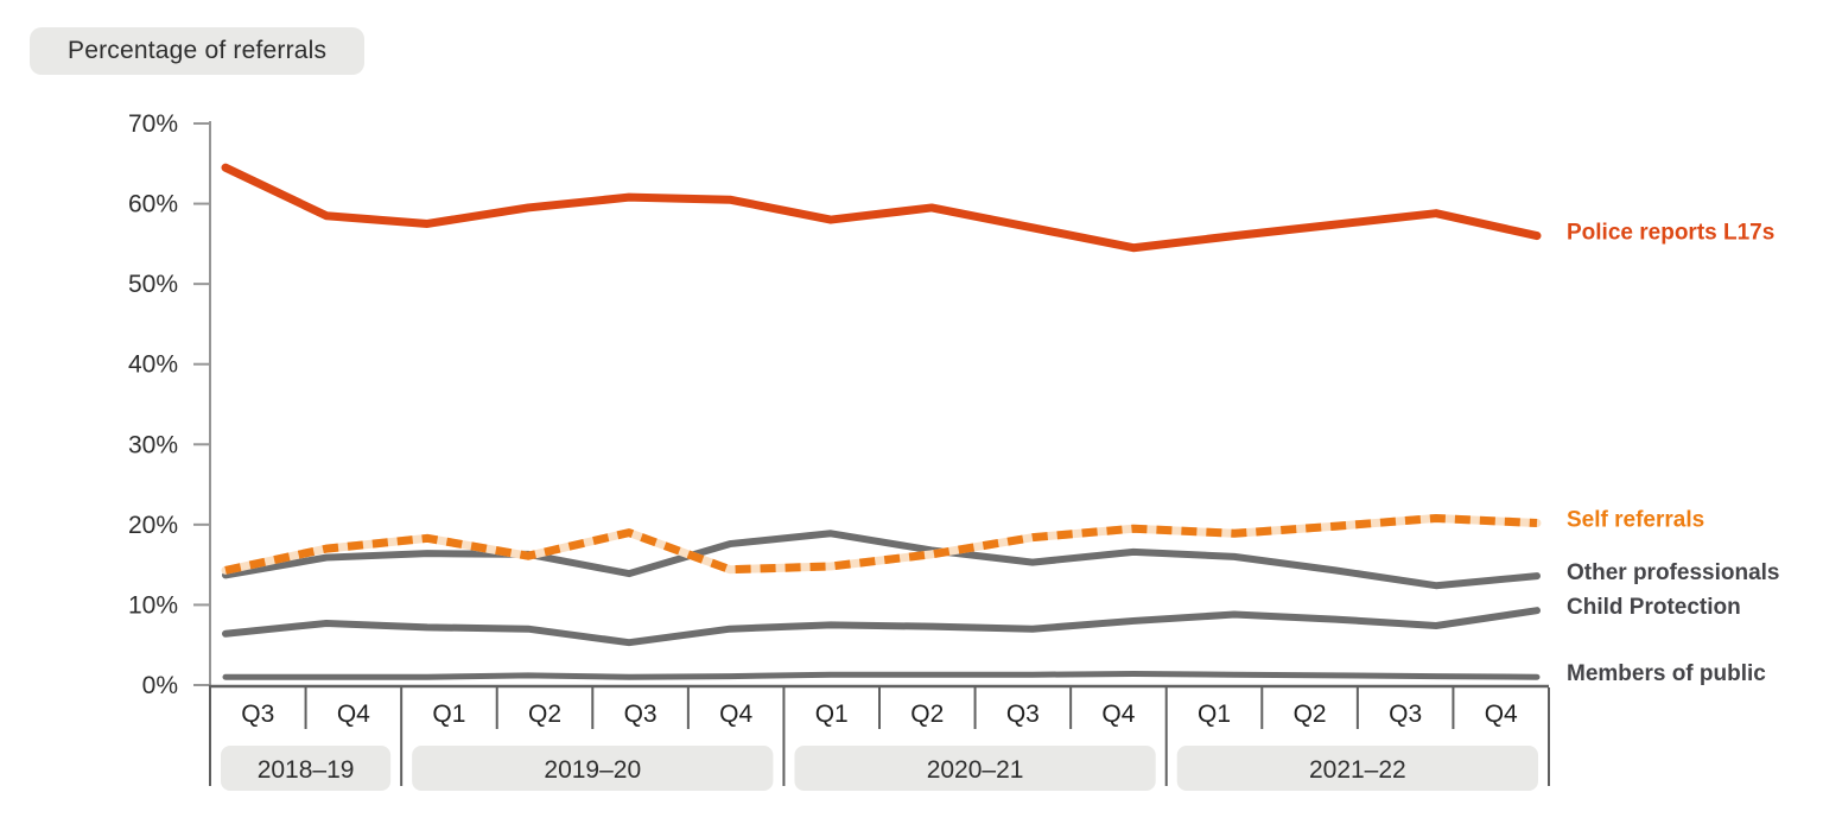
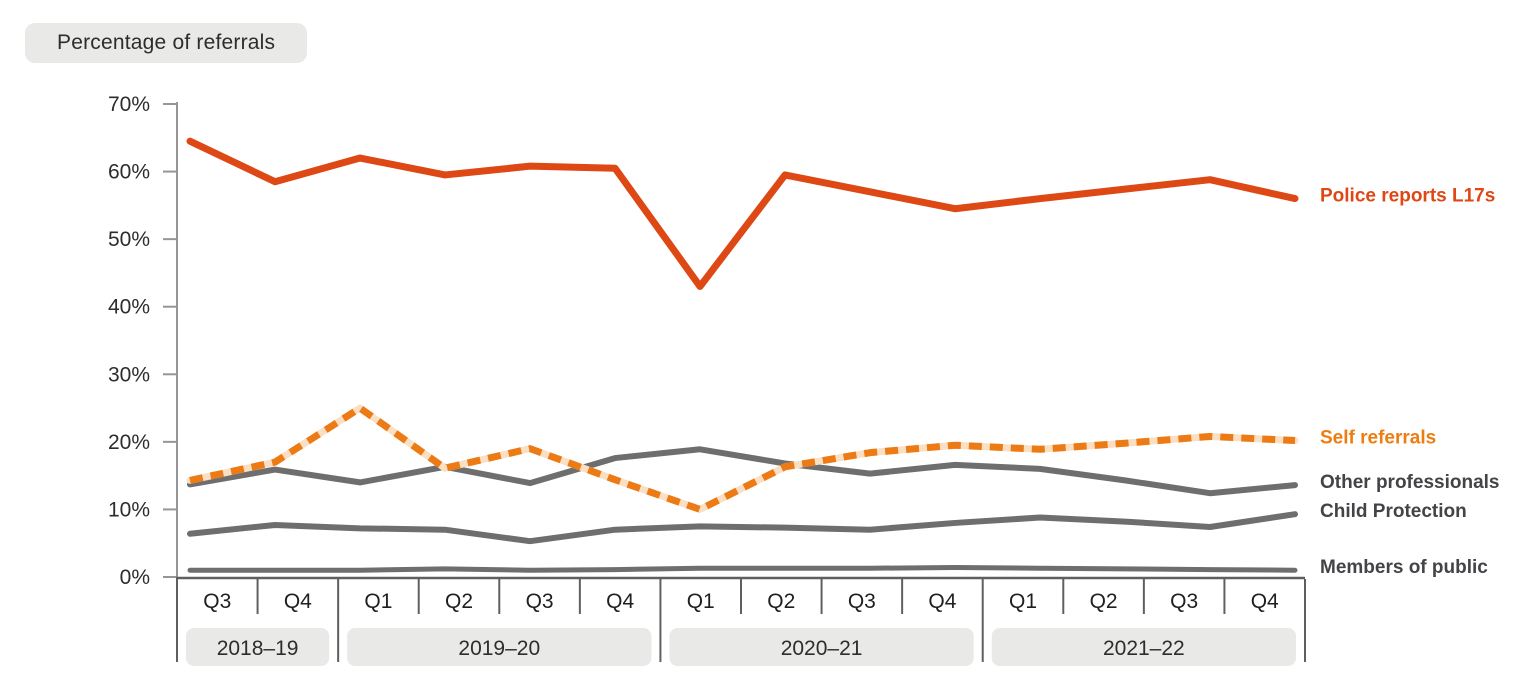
Other professionals/2019–20 Q1: 16% -> 14%
Self referrals/2019–20 Q1: 18% -> 25%
Police reports L17s/2019–20 Q1: 58% -> 62%
Self referrals/2020–21 Q1: 15% -> 10%
Police reports L17s/2020–21 Q1: 58% -> 43%
